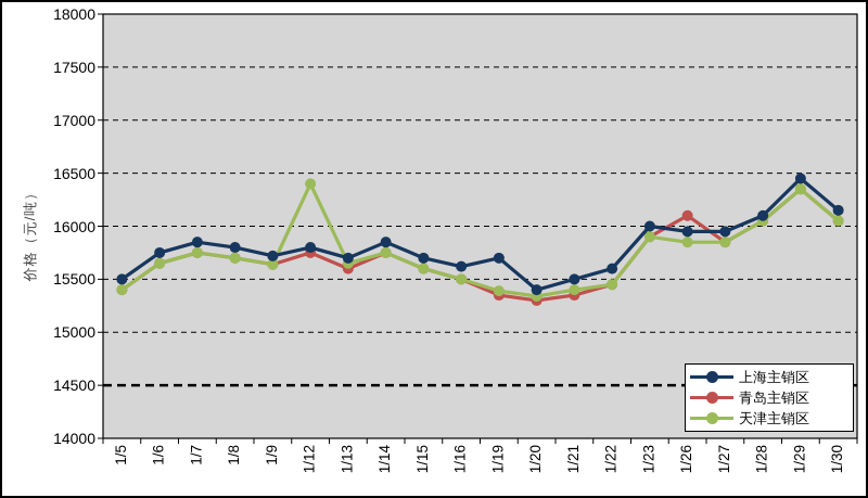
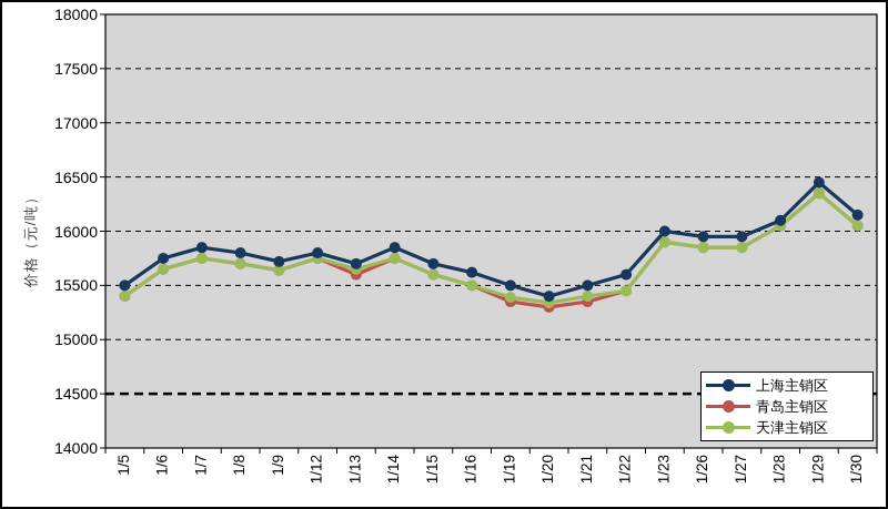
天津主销区/1/12: 16400 -> 15800
上海主销区/1/19: 15700 -> 15500
青岛主销区/1/26: 16100 -> 15800
